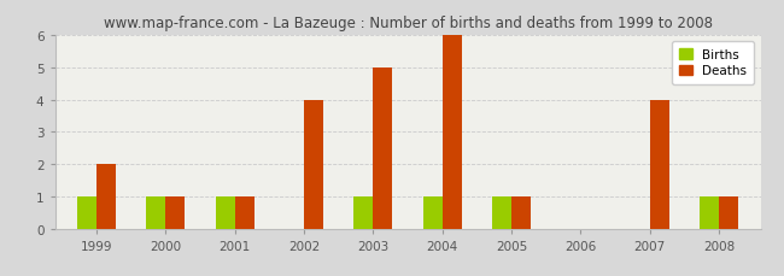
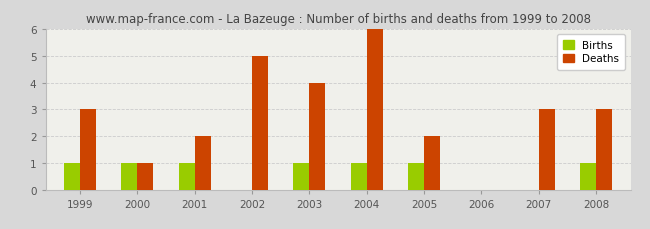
Deaths/1999: 2 -> 3
Deaths/2001: 1 -> 2
Deaths/2002: 4 -> 5
Deaths/2003: 5 -> 4
Deaths/2005: 1 -> 2
Deaths/2007: 4 -> 3
Deaths/2008: 1 -> 3
